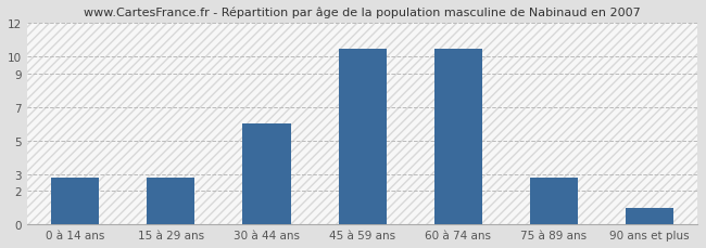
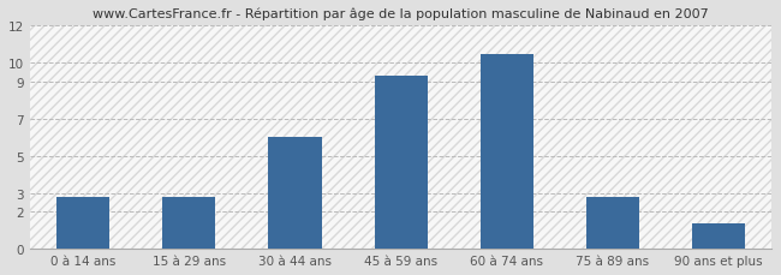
45 à 59 ans: 10.5 -> 9.3
90 ans et plus: 1.0 -> 1.4
